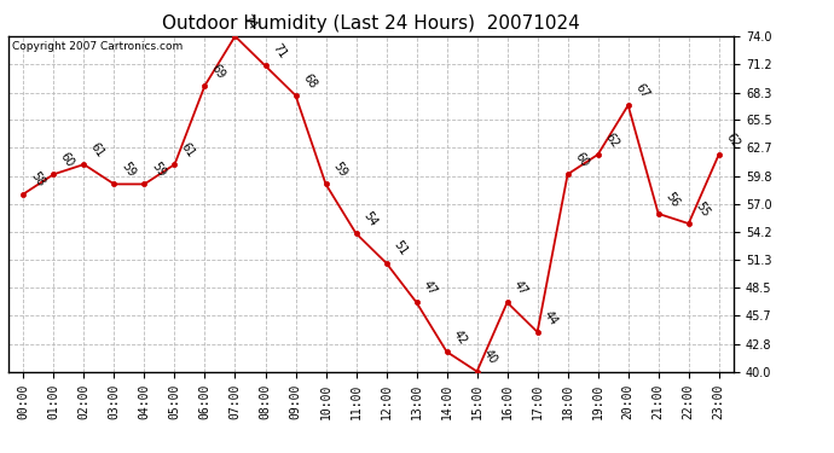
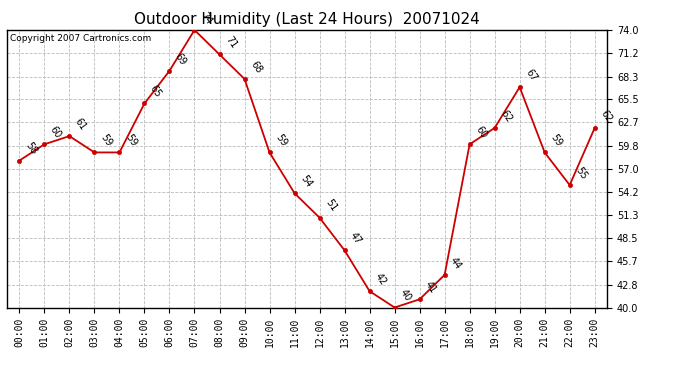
05:00: 61 -> 65
16:00: 47 -> 41
21:00: 56 -> 59
